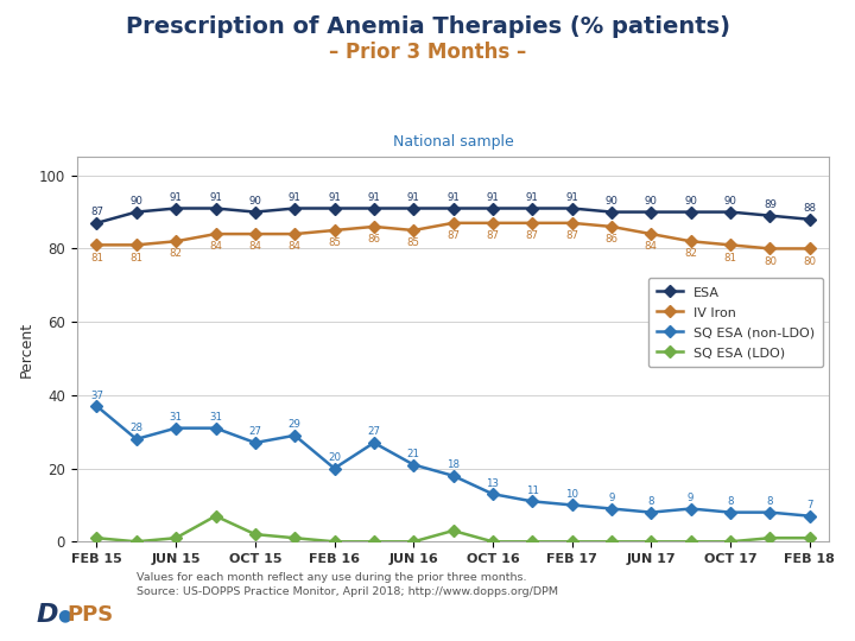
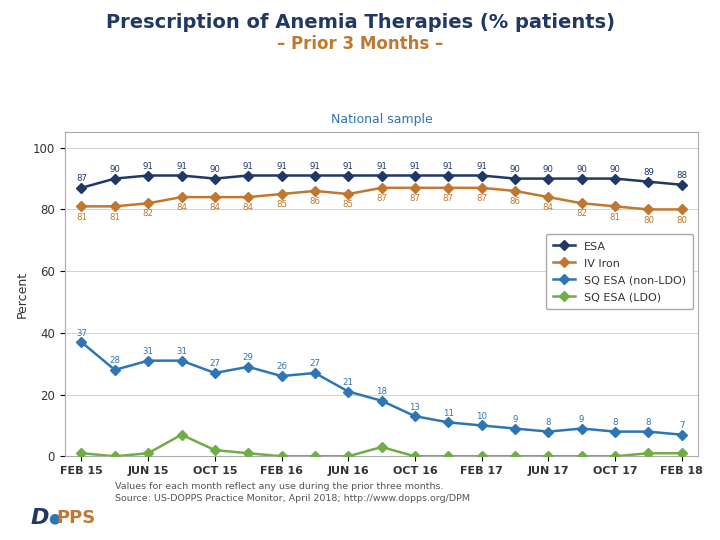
SQ ESA (non-LDO)/FEB 16: 20 -> 26
